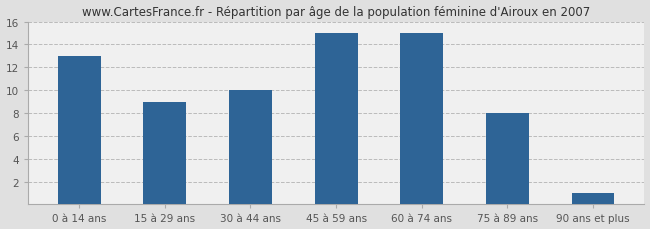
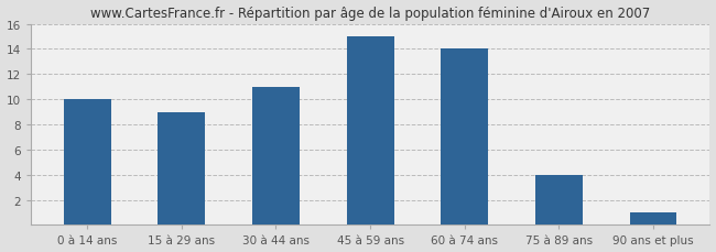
0 à 14 ans: 13 -> 10
30 à 44 ans: 10 -> 11
60 à 74 ans: 15 -> 14
75 à 89 ans: 8 -> 4
